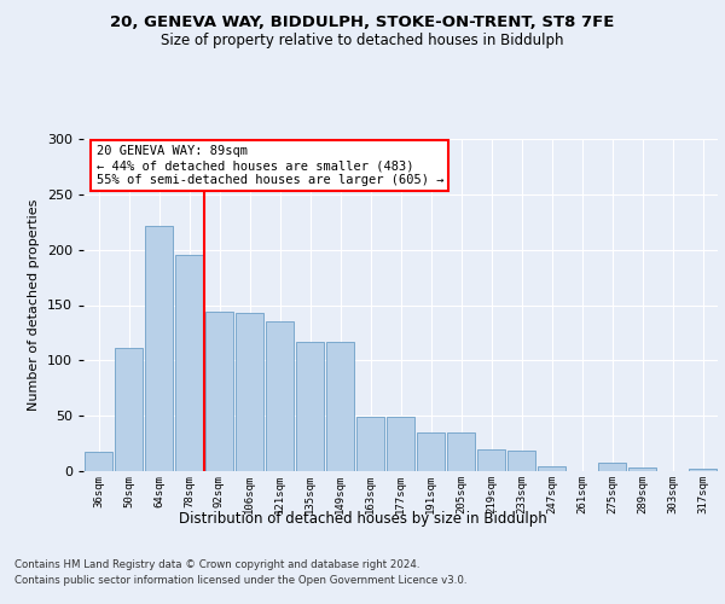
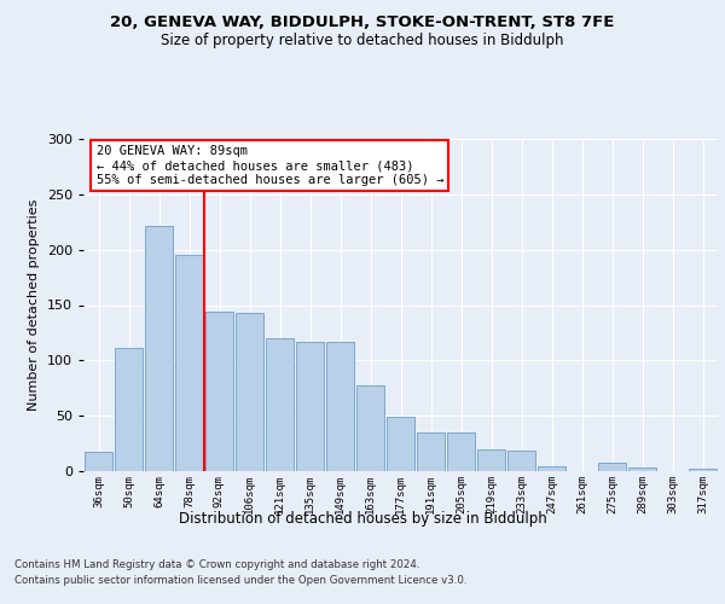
121sqm: 135 -> 120
163sqm: 49 -> 78
